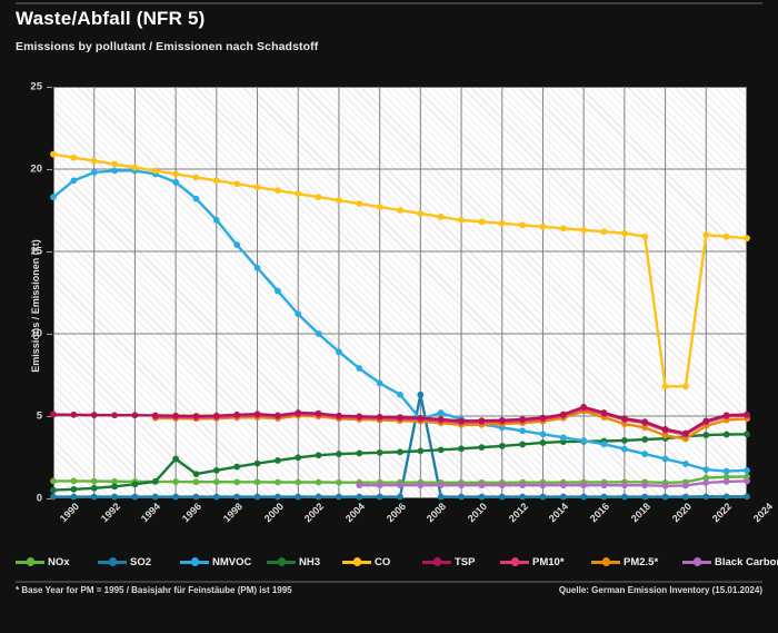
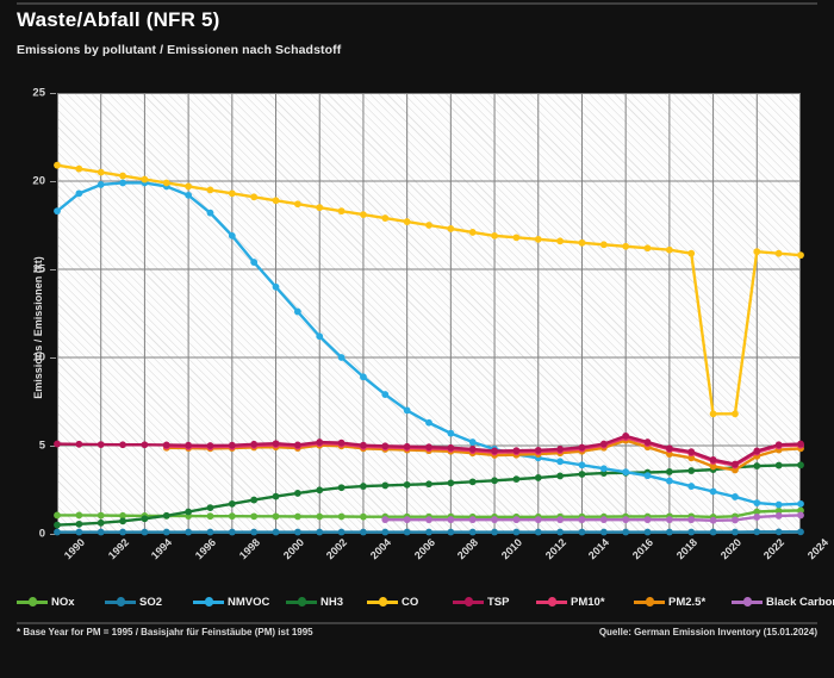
NH3/1996: 2.4 -> 1.2
SO2/2008: 6.3 -> 0.1
NMVOC/2008: 4.8 -> 5.7
